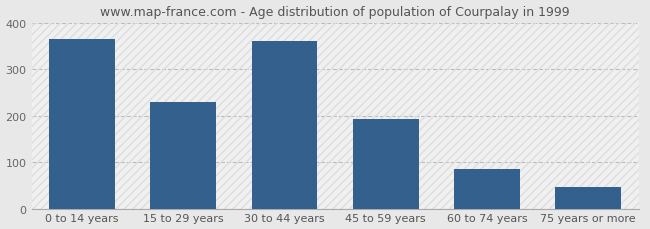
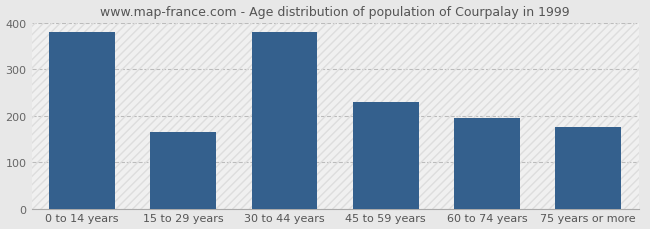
0 to 14 years: 365 -> 380
15 to 29 years: 230 -> 165
30 to 44 years: 360 -> 380
45 to 59 years: 192 -> 230
60 to 74 years: 85 -> 195
75 years or more: 46 -> 175
